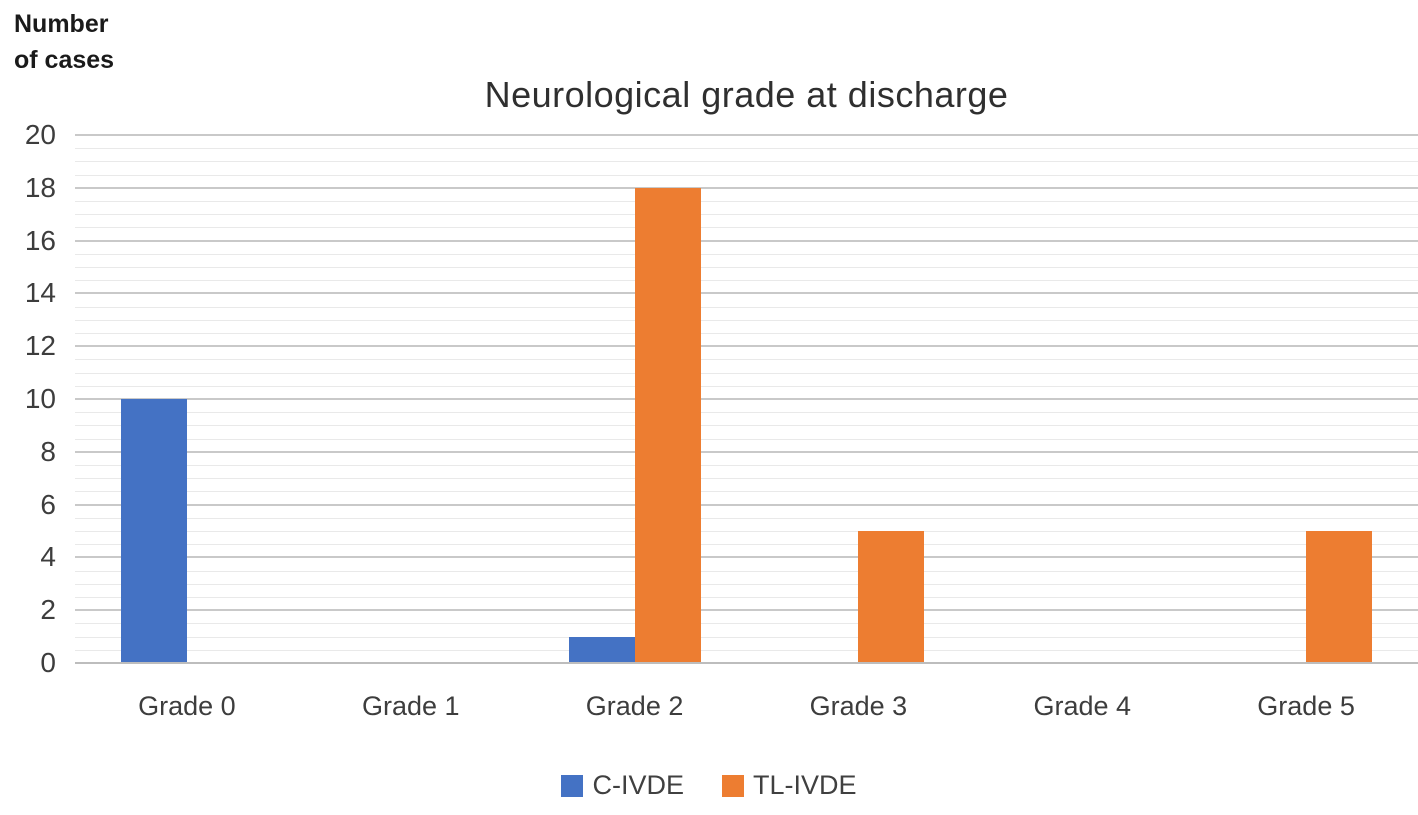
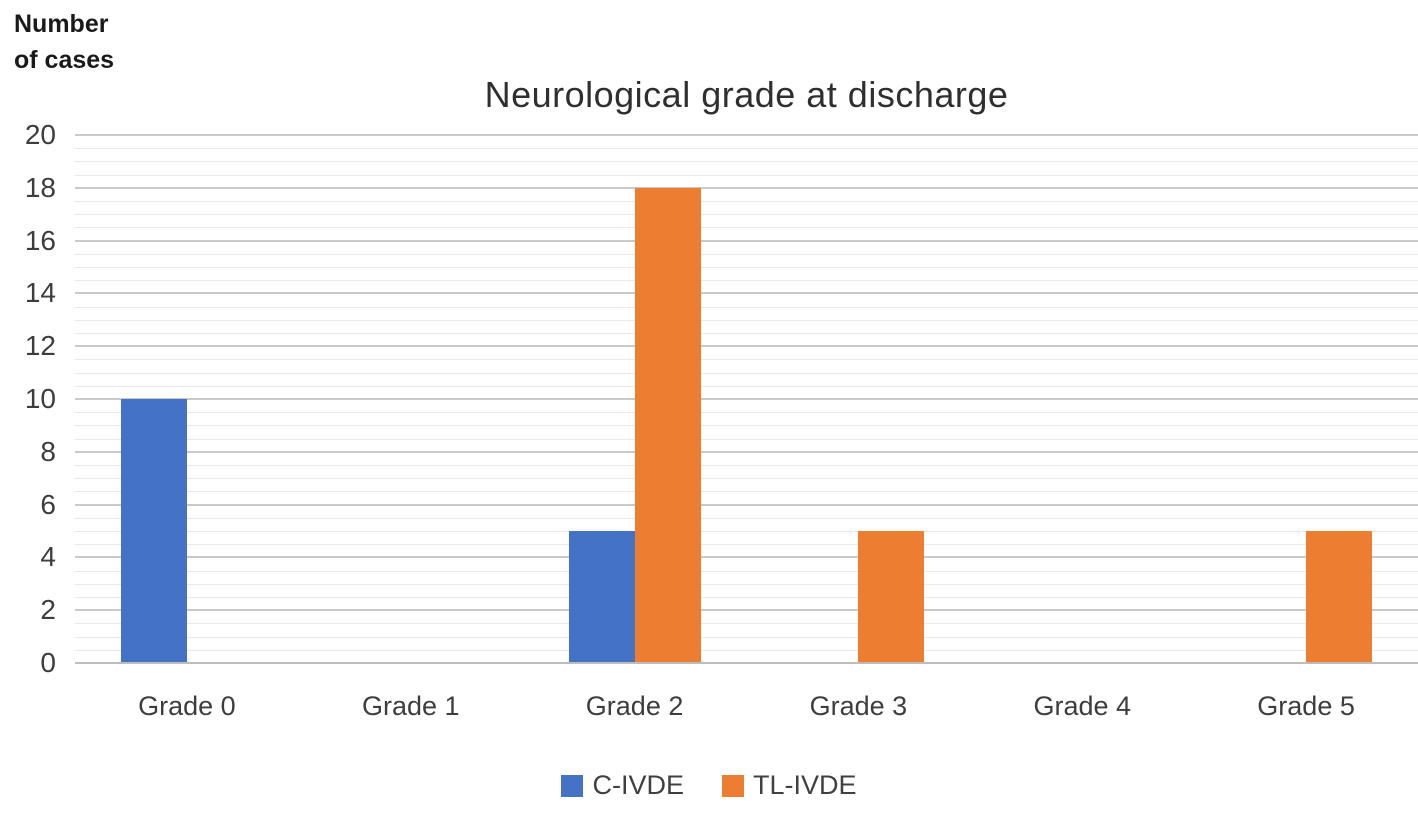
C-IVDE/Grade 2: 1 -> 5
